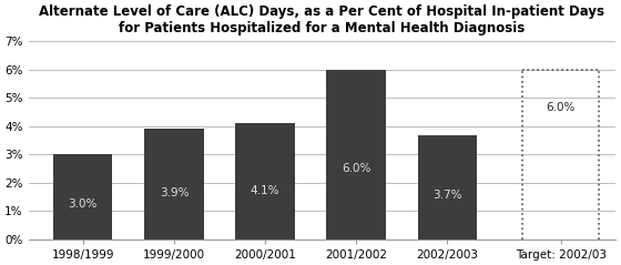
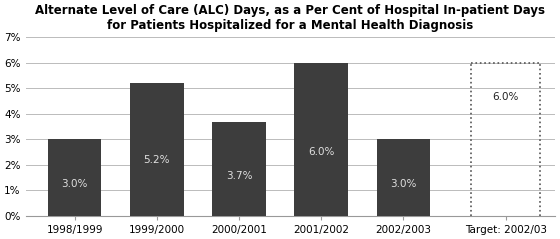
1999/2000: 3.9% -> 5.2%
2000/2001: 4.1% -> 3.7%
2002/2003: 3.7% -> 3.0%
